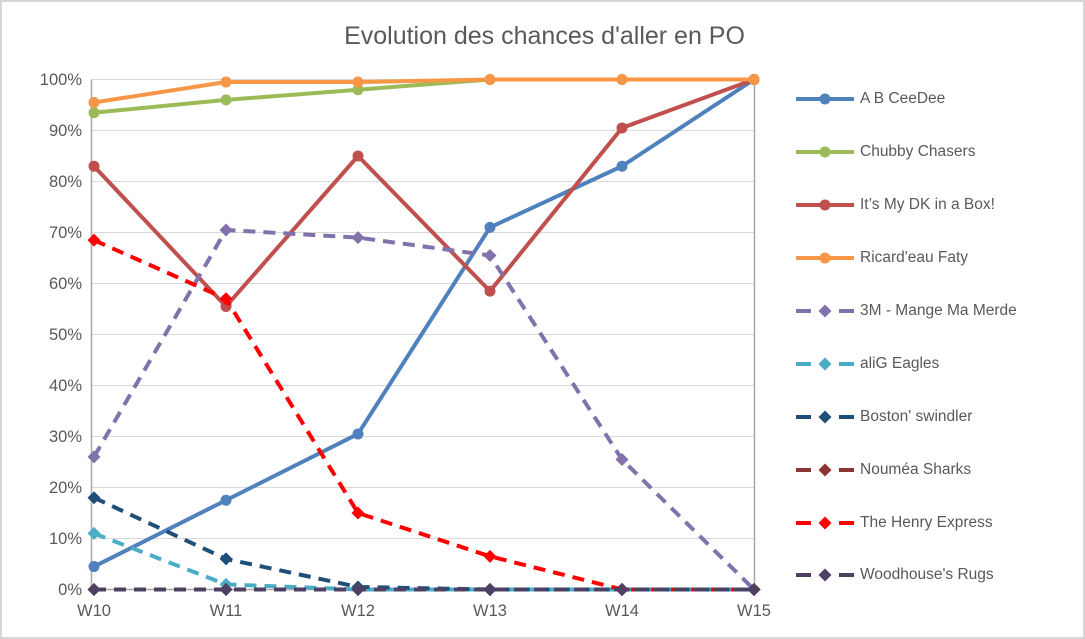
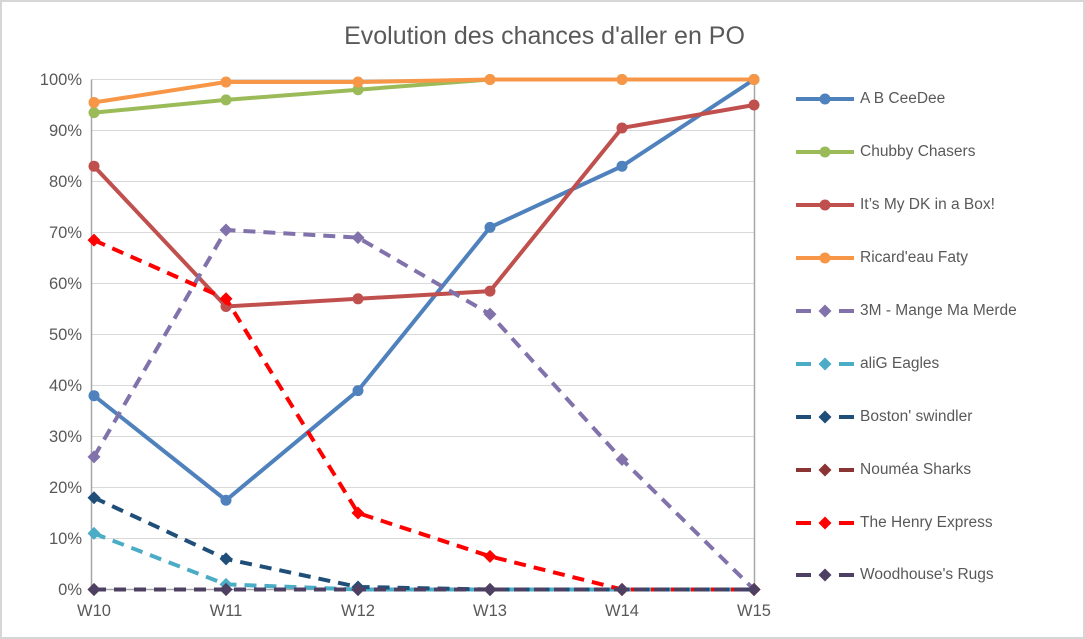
A B CeeDee/W10: 4% -> 38%
A B CeeDee/W12: 30% -> 39%
It’s My DK in a Box!/W12: 85% -> 57%
3M - Mange Ma Merde/W13: 66% -> 54%
It’s My DK in a Box!/W15: 100% -> 95%
